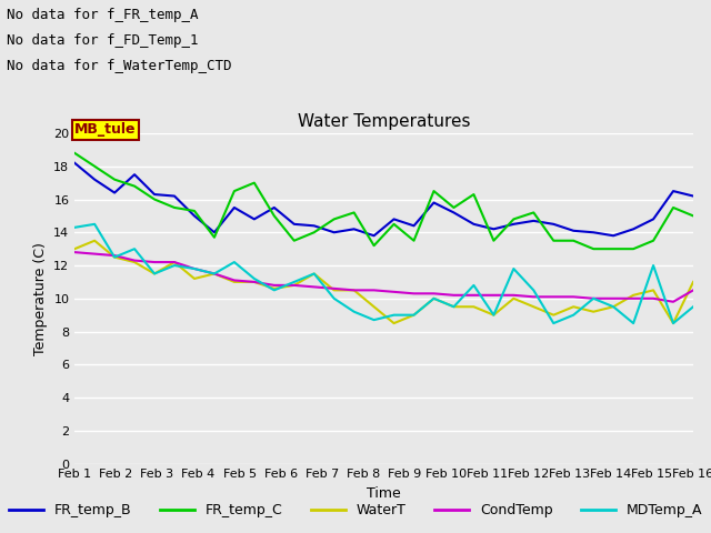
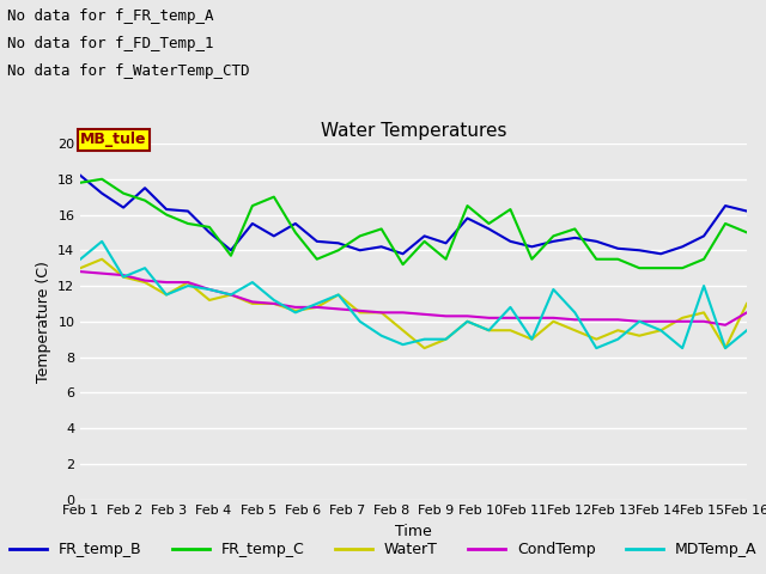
FR_temp_C/Feb 1: 18.8 -> 17.8
MDTemp_A/Feb 1: 14.3 -> 13.5
